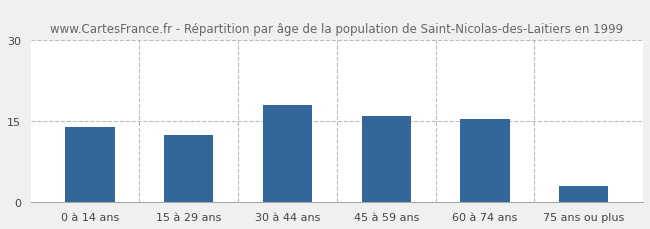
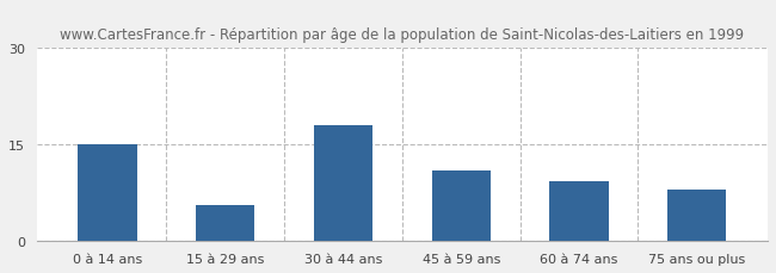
0 à 14 ans: 14.0 -> 15.0
15 à 29 ans: 12.5 -> 5.6
45 à 59 ans: 16.0 -> 11.0
60 à 74 ans: 15.5 -> 9.4
75 ans ou plus: 3.0 -> 8.0
